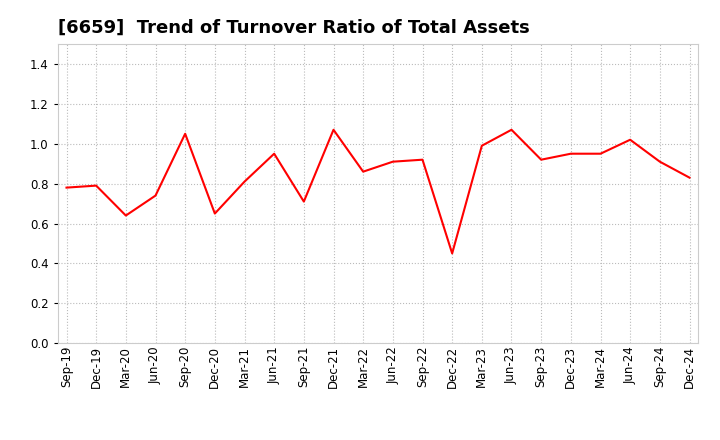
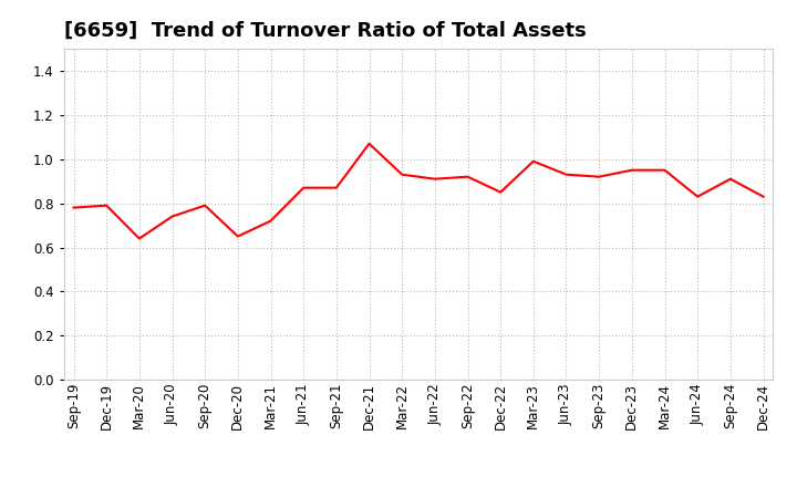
Sep-20: 1.05 -> 0.79
Mar-21: 0.81 -> 0.72
Jun-21: 0.95 -> 0.87
Sep-21: 0.71 -> 0.87
Mar-22: 0.86 -> 0.93
Dec-22: 0.45 -> 0.85
Jun-23: 1.07 -> 0.93
Jun-24: 1.02 -> 0.83
